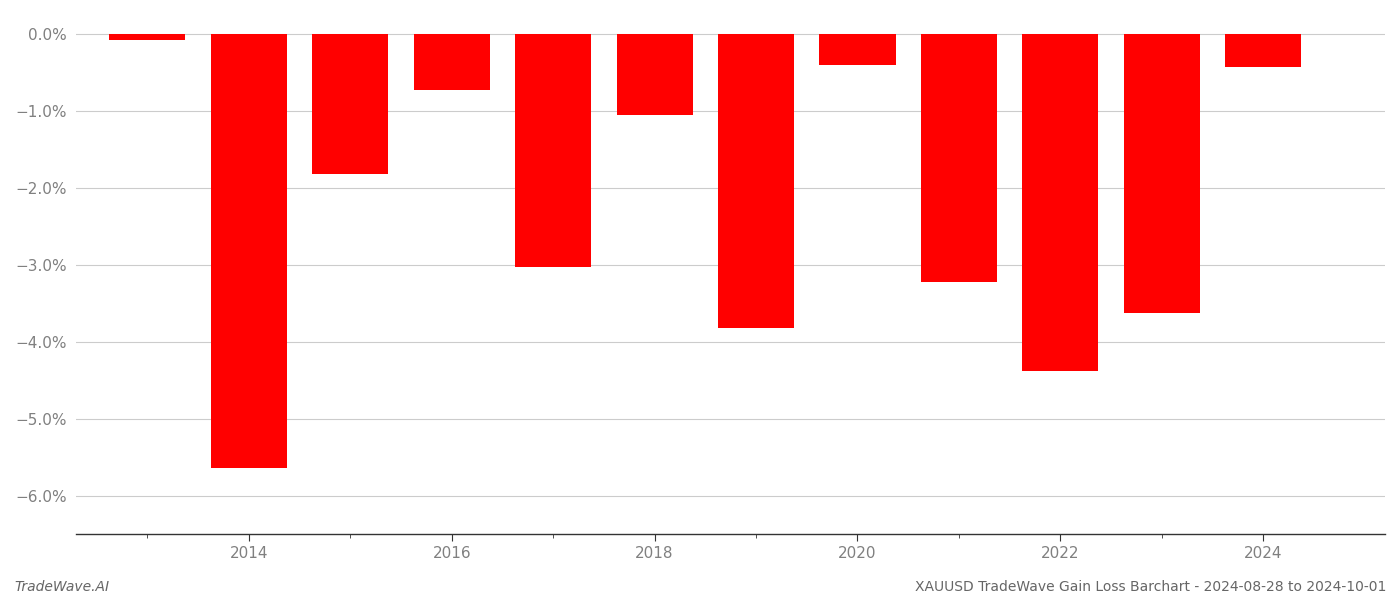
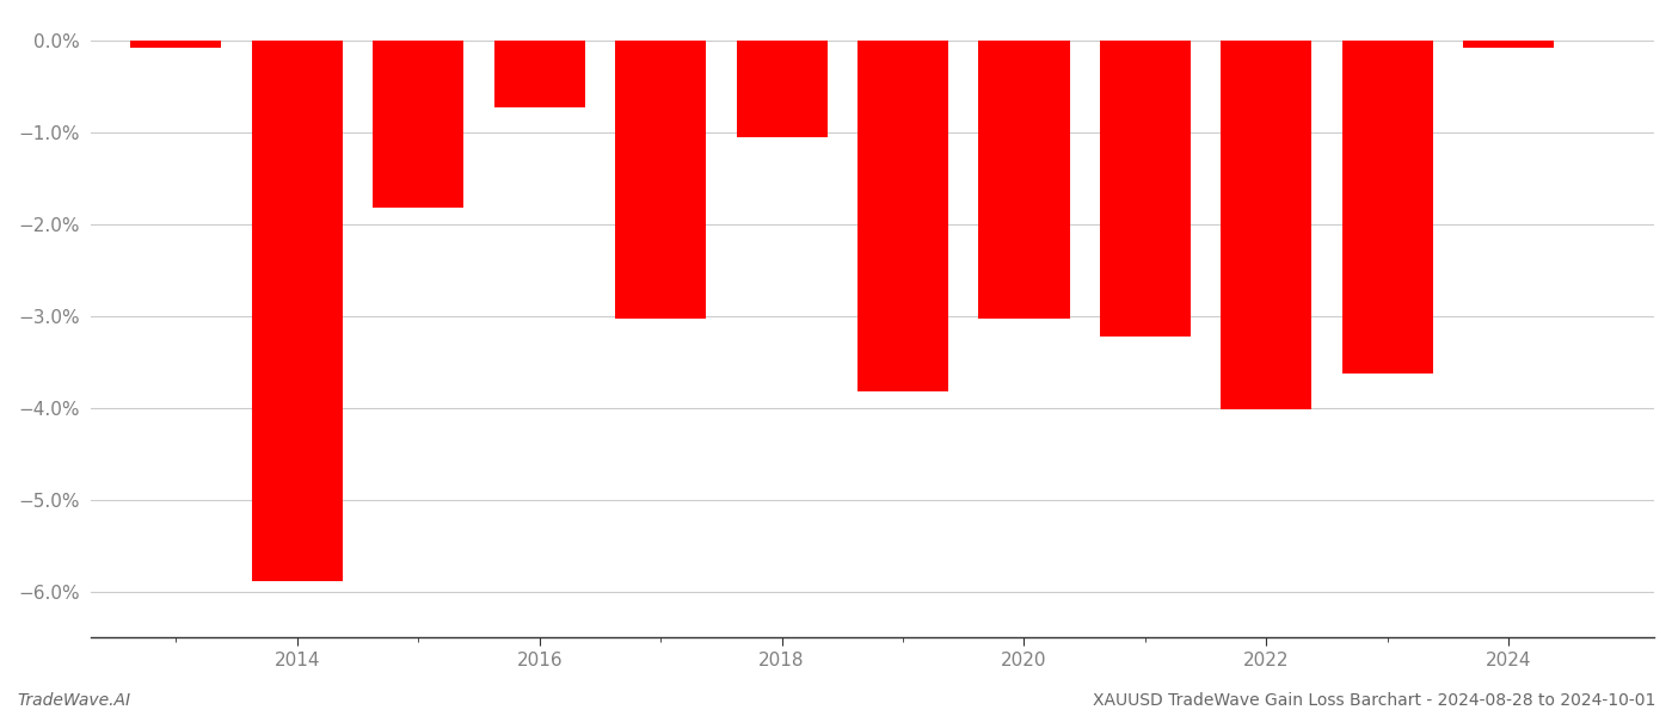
2014: -5.64% -> -5.88%
2020: -0.40% -> -3.02%
2022: -4.38% -> -4.02%
2024: -0.42% -> -0.08%
